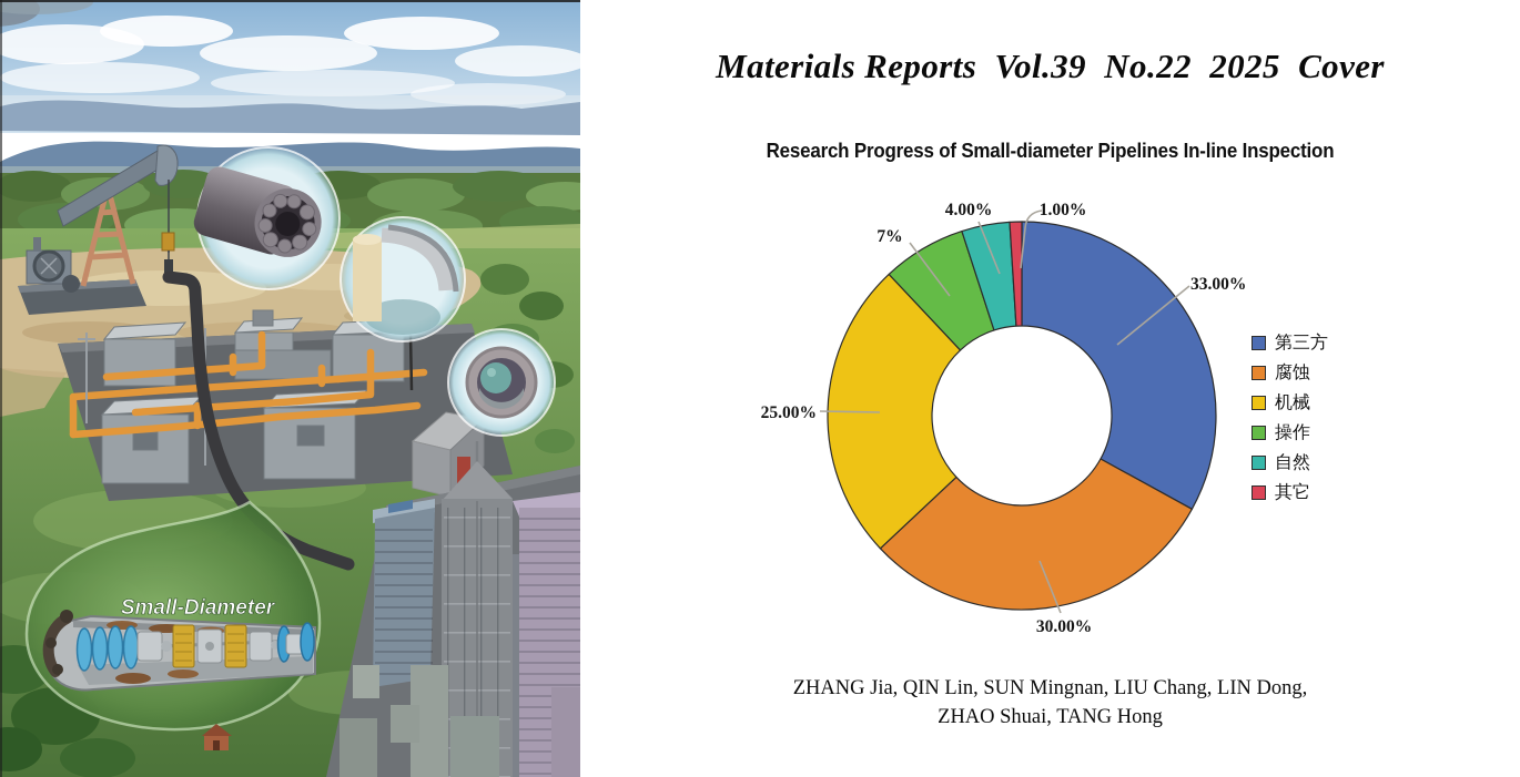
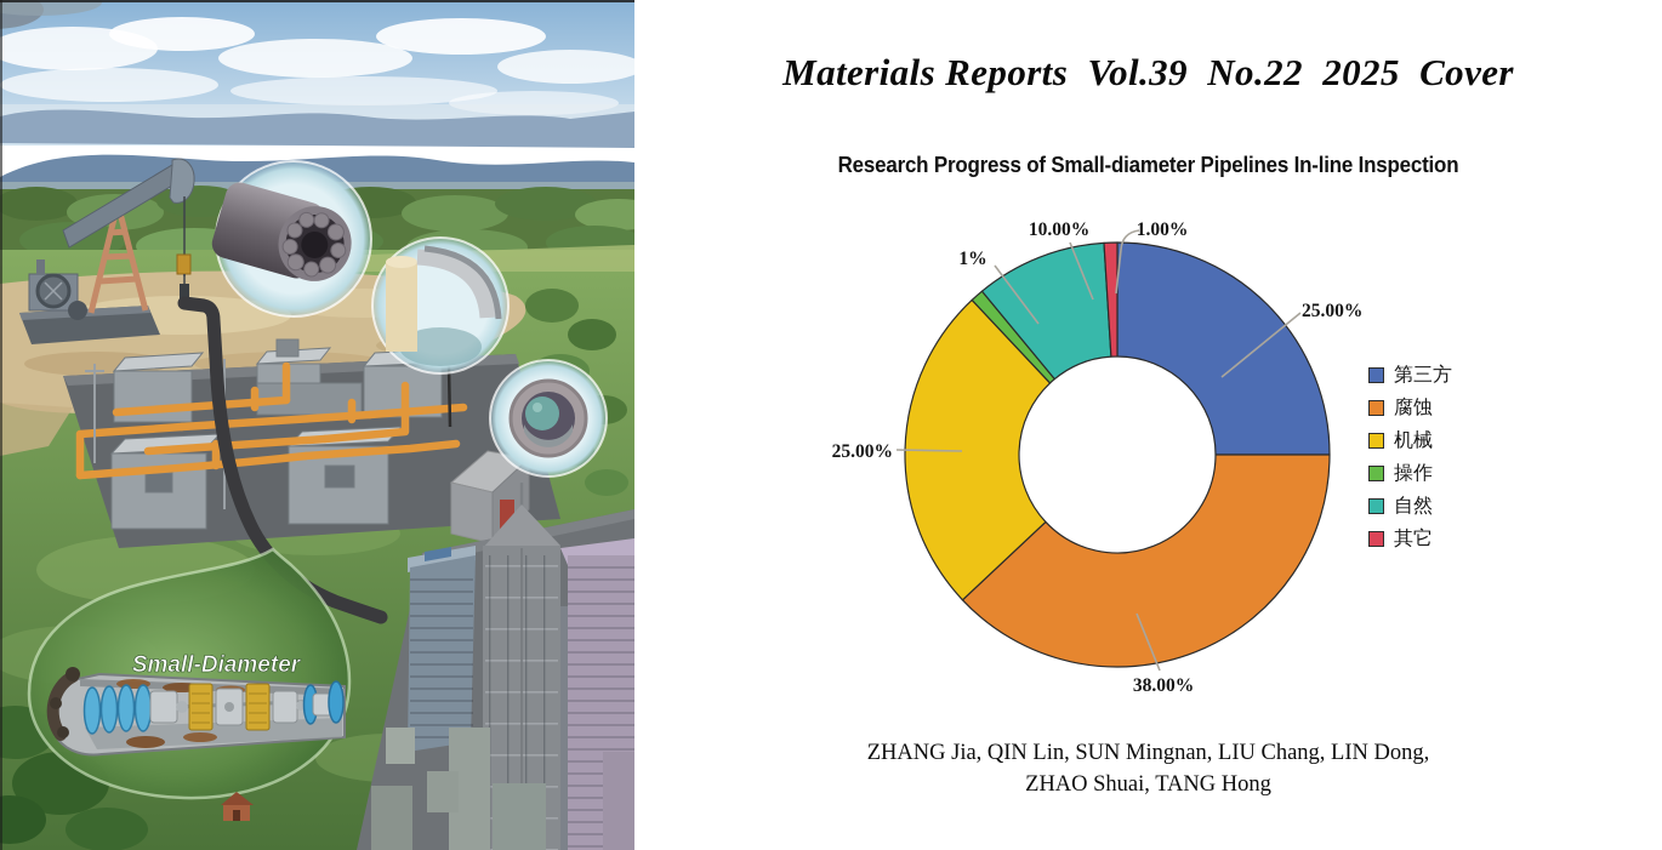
第三方: 33.00% -> 25.00%
腐蚀: 30.00% -> 38.00%
操作: 7% -> 1%
自然: 4.00% -> 10.00%
